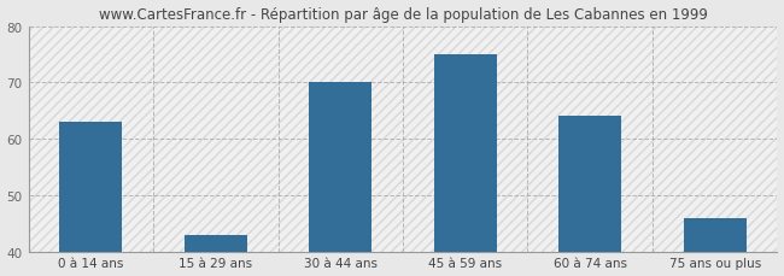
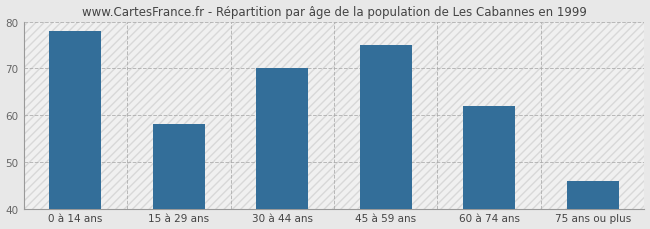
0 à 14 ans: 63 -> 78
15 à 29 ans: 43 -> 58
60 à 74 ans: 64 -> 62
